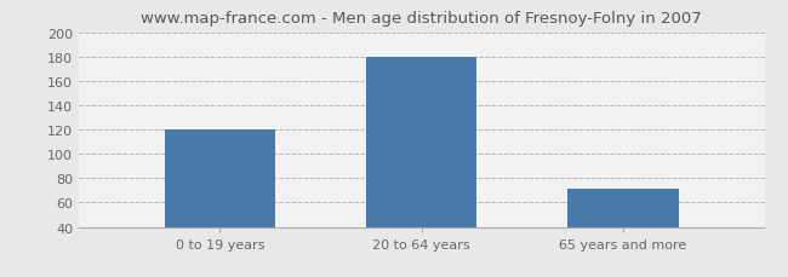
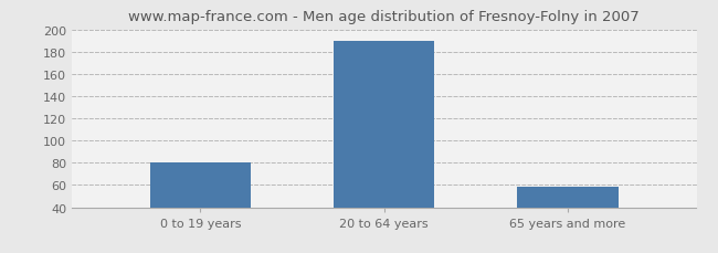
0 to 19 years: 120 -> 80
20 to 64 years: 180 -> 190
65 years and more: 71 -> 58
